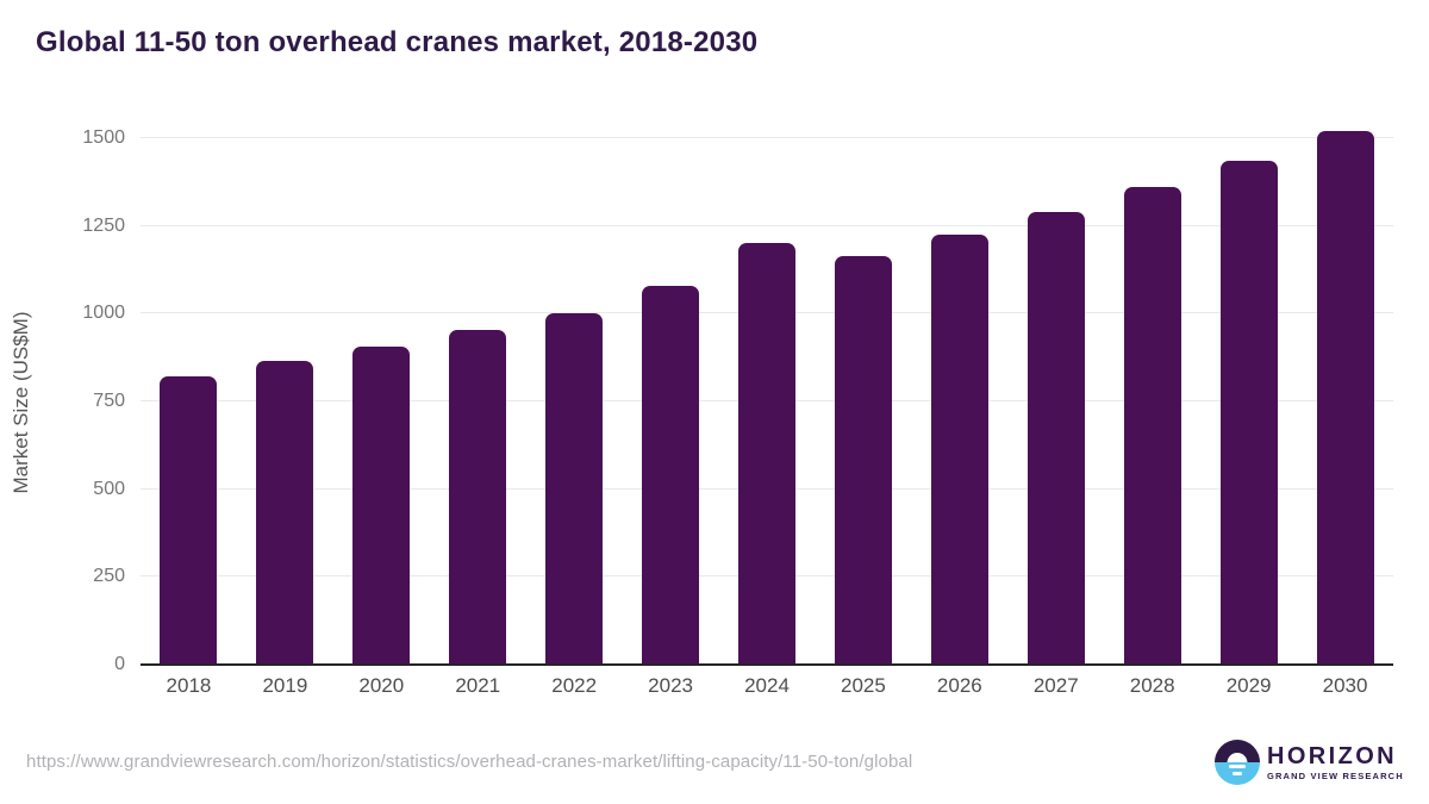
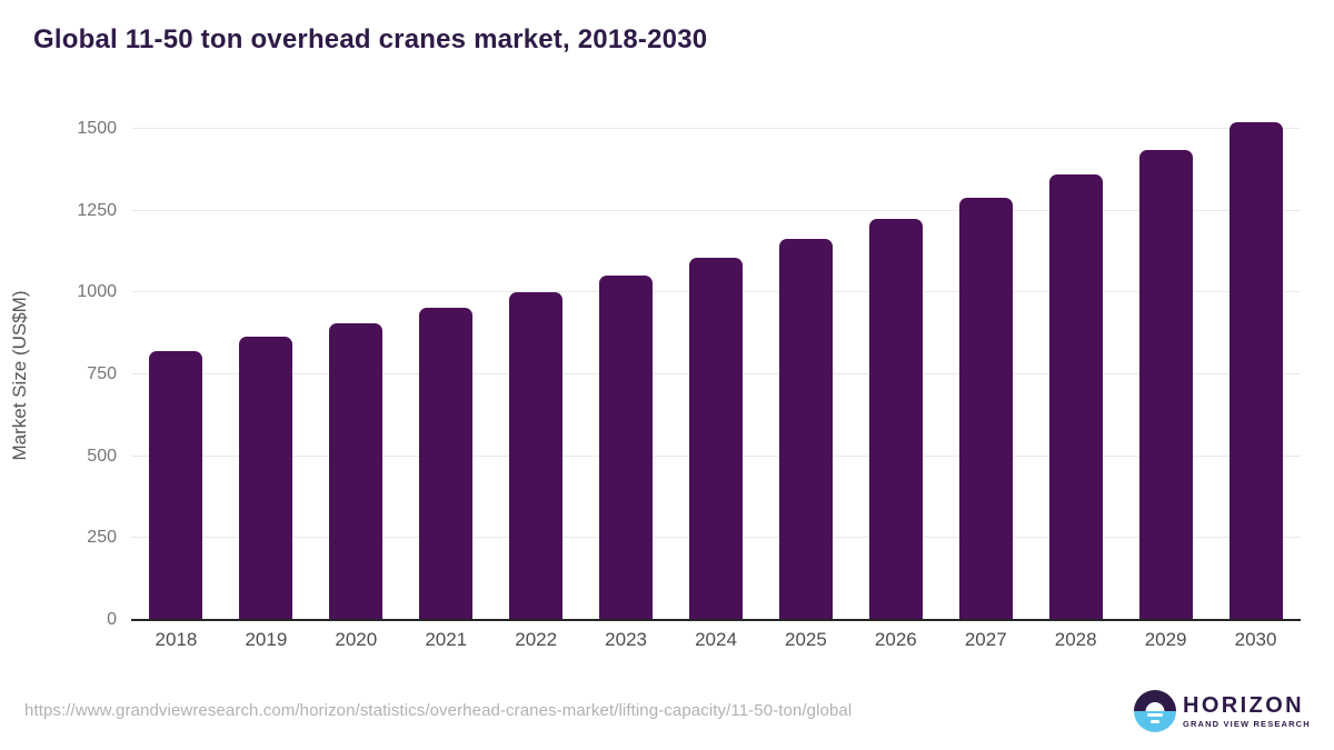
2023: 1080 -> 1050
2024: 1200 -> 1110
